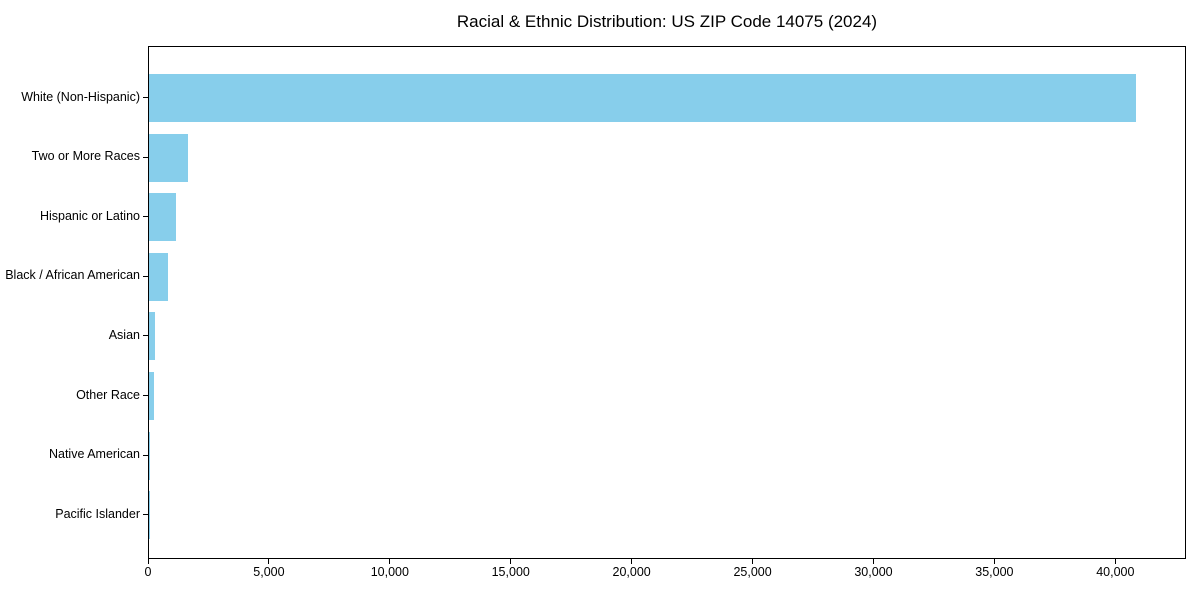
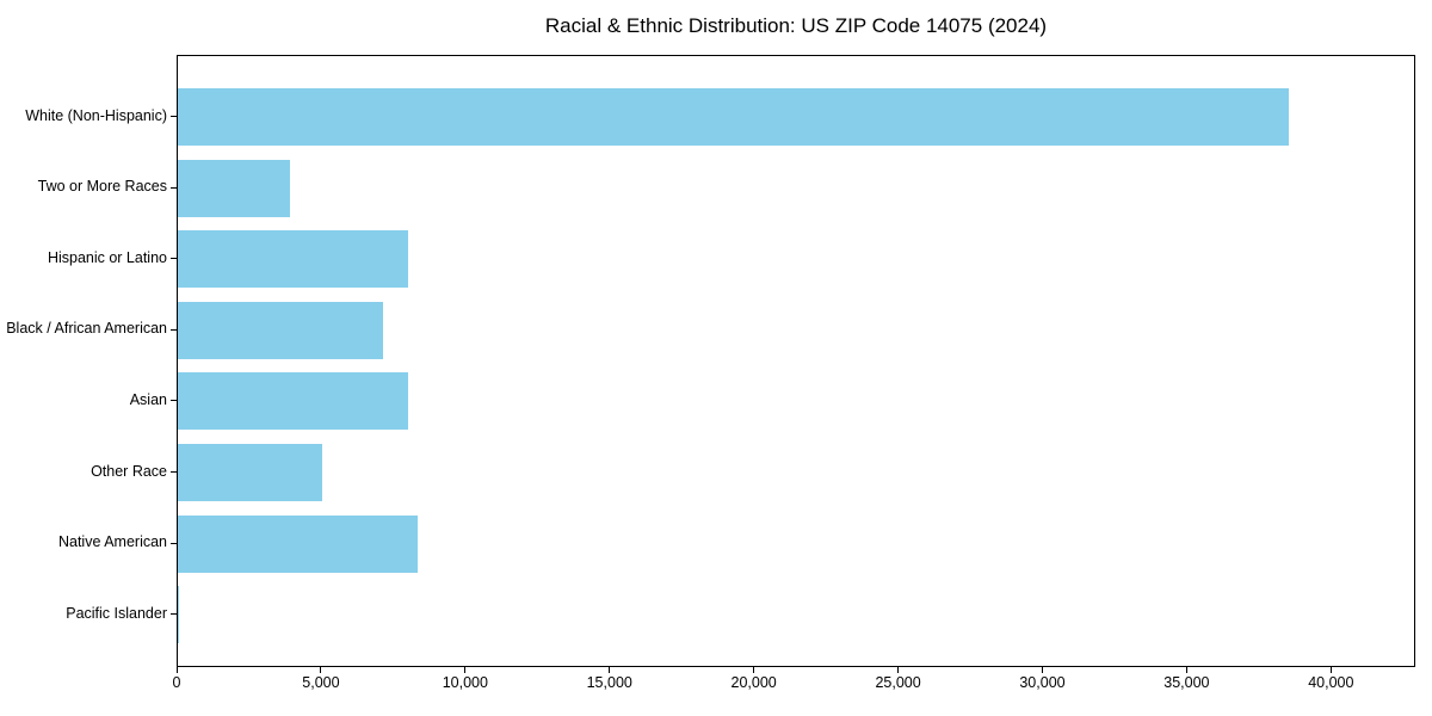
White (Non-Hispanic): 40800 -> 38500
Two or More Races: 1600 -> 3900
Hispanic or Latino: 1100 -> 8000
Black / African American: 800 -> 7100
Asian: 300 -> 8000
Other Race: 200 -> 5000
Native American: 100 -> 8300
